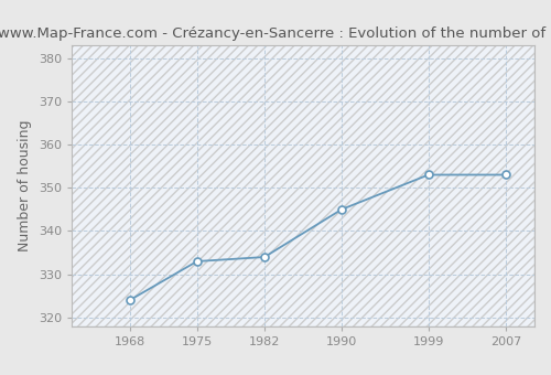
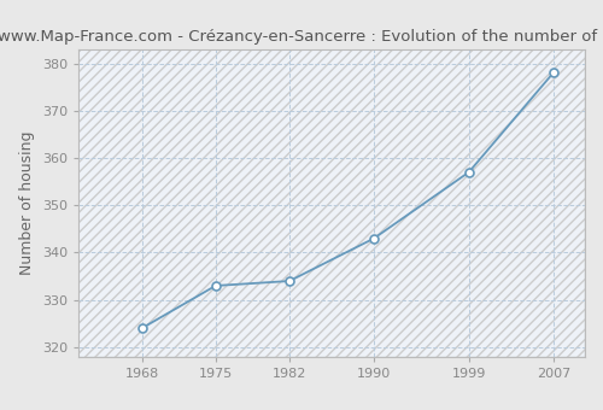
1990: 345 -> 343
1999: 353 -> 357
2007: 353 -> 378
